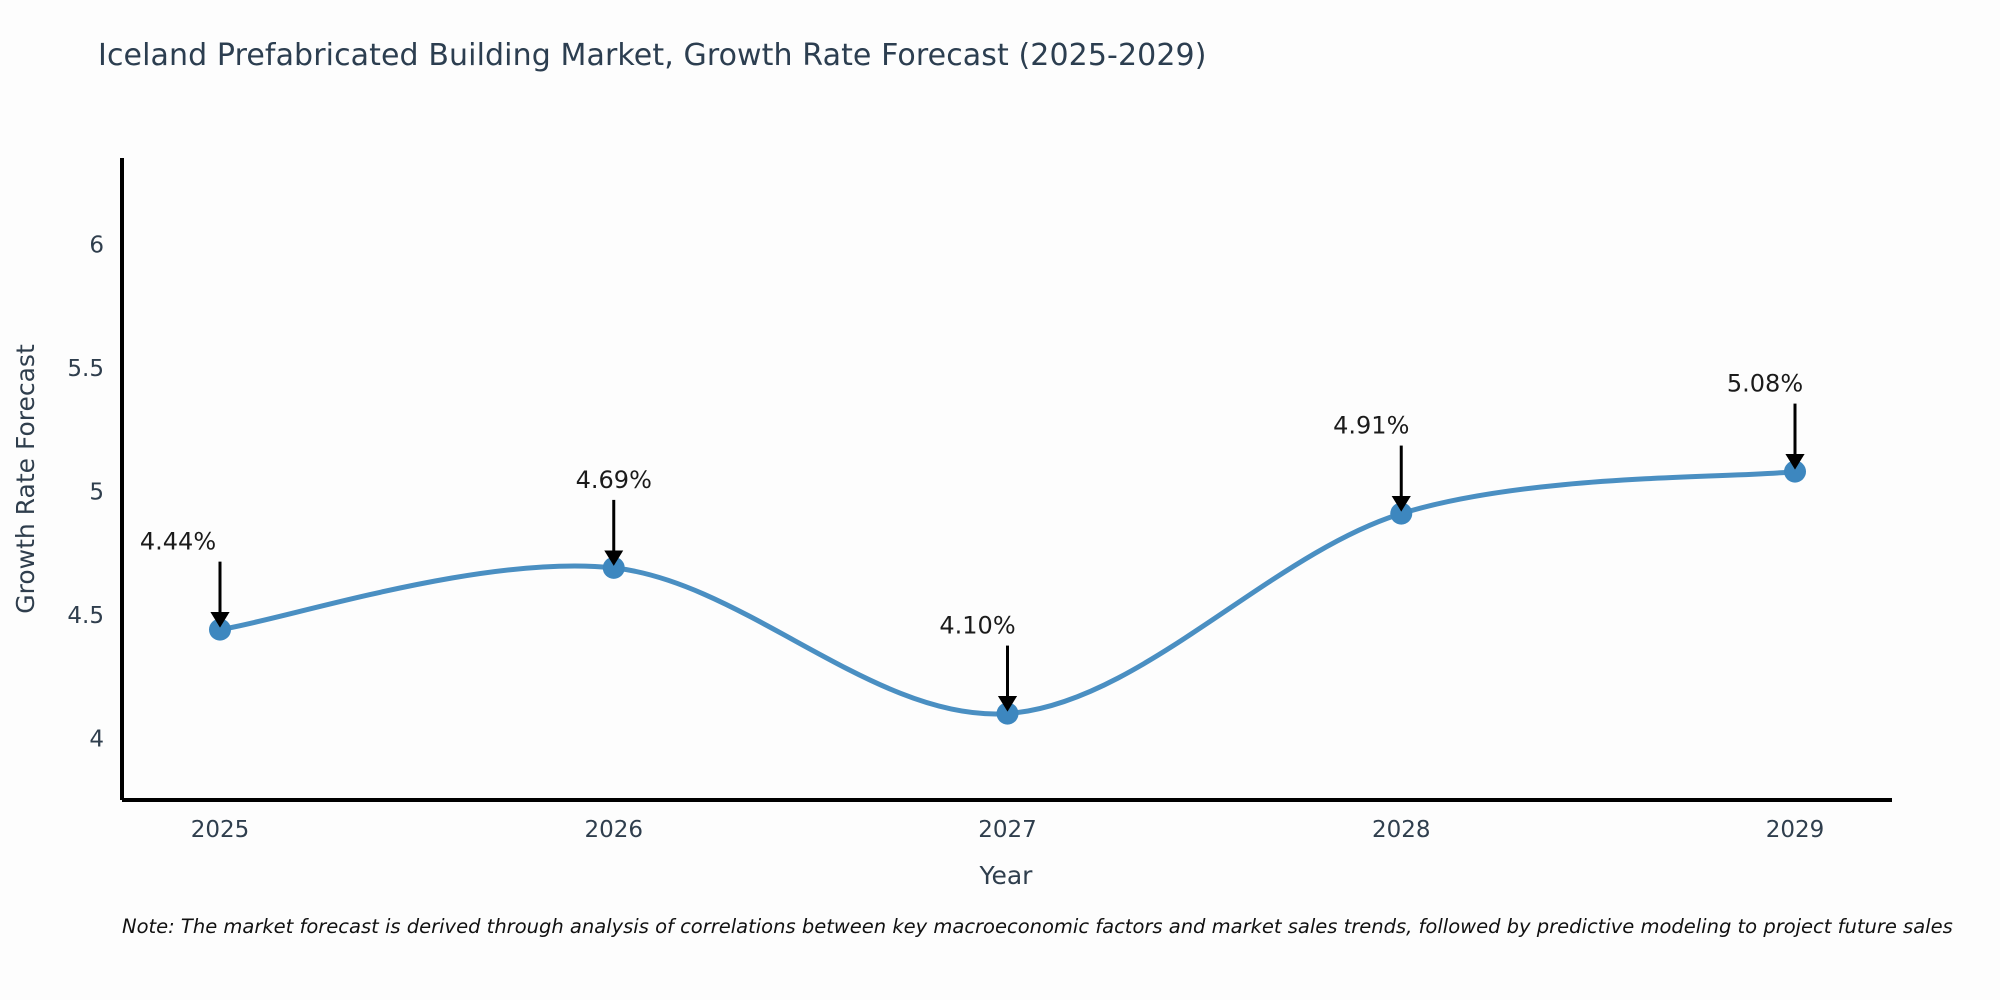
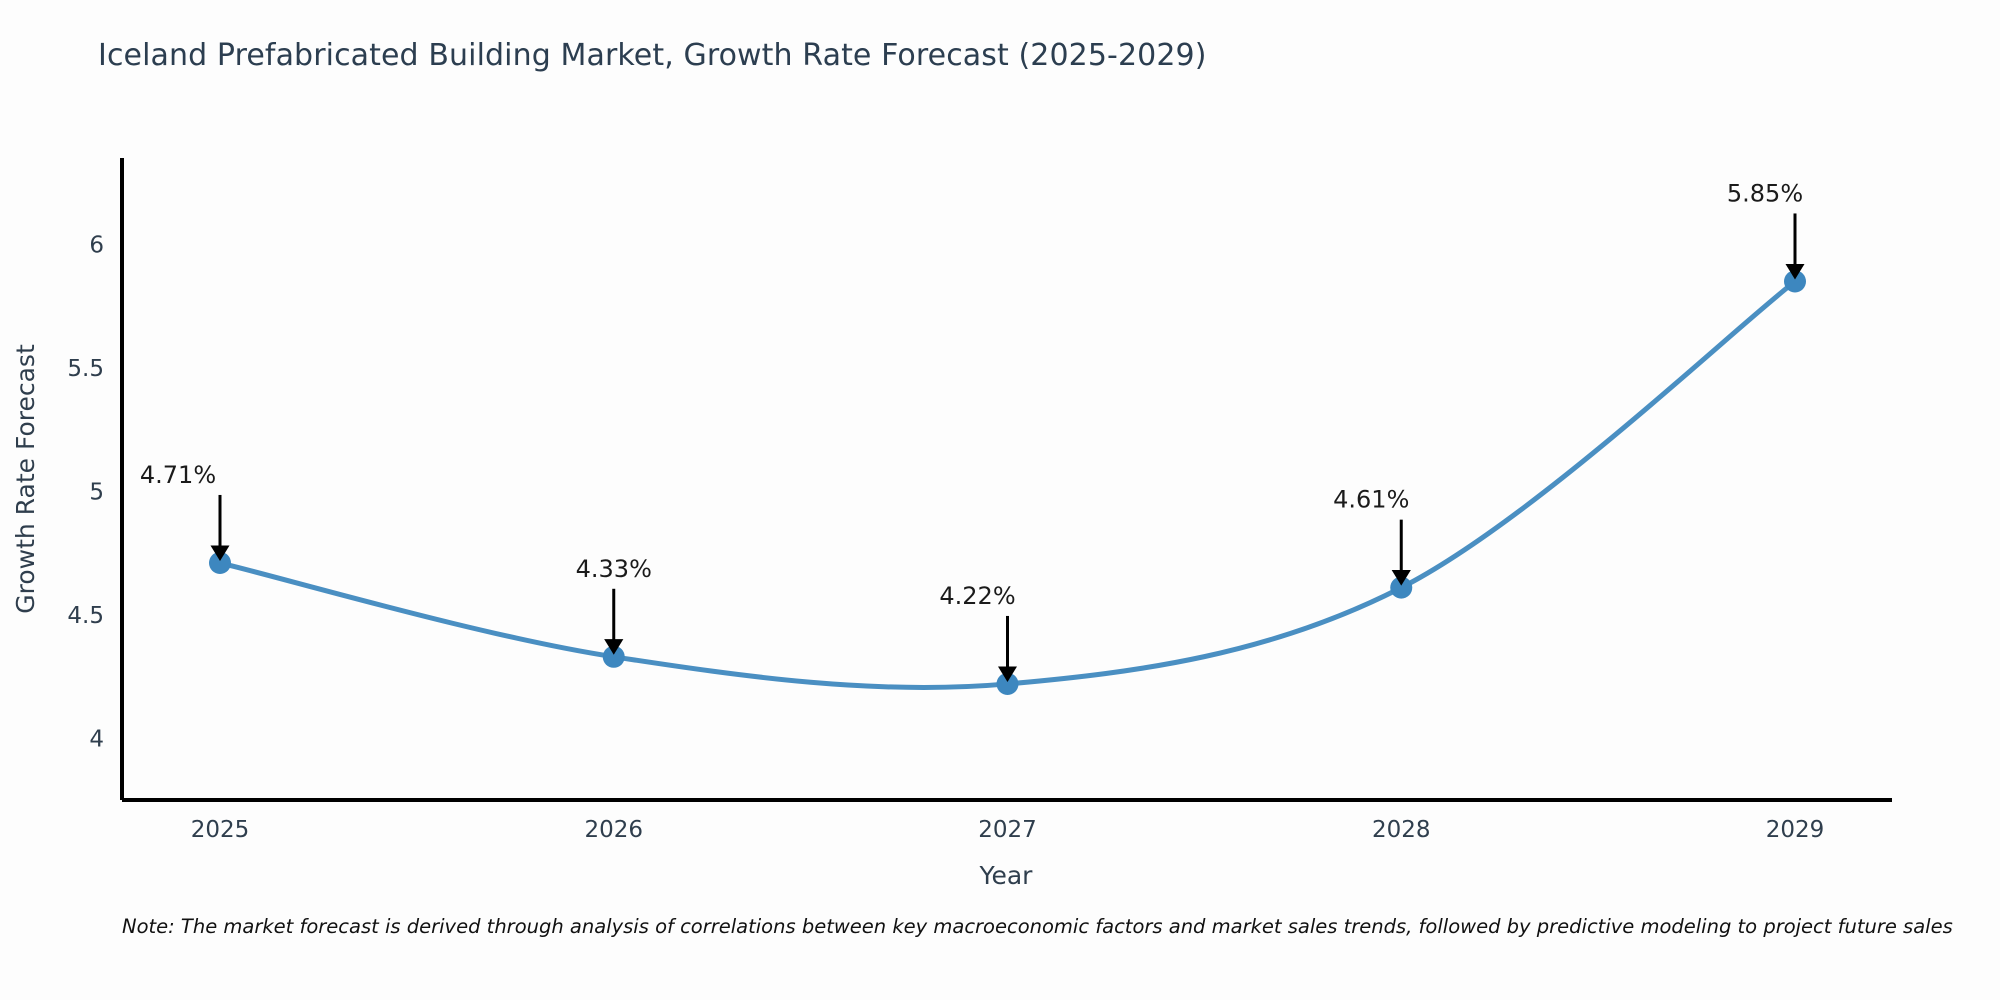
2025: 4.44% -> 4.71%
2026: 4.69% -> 4.33%
2027: 4.10% -> 4.22%
2028: 4.91% -> 4.61%
2029: 5.08% -> 5.85%
